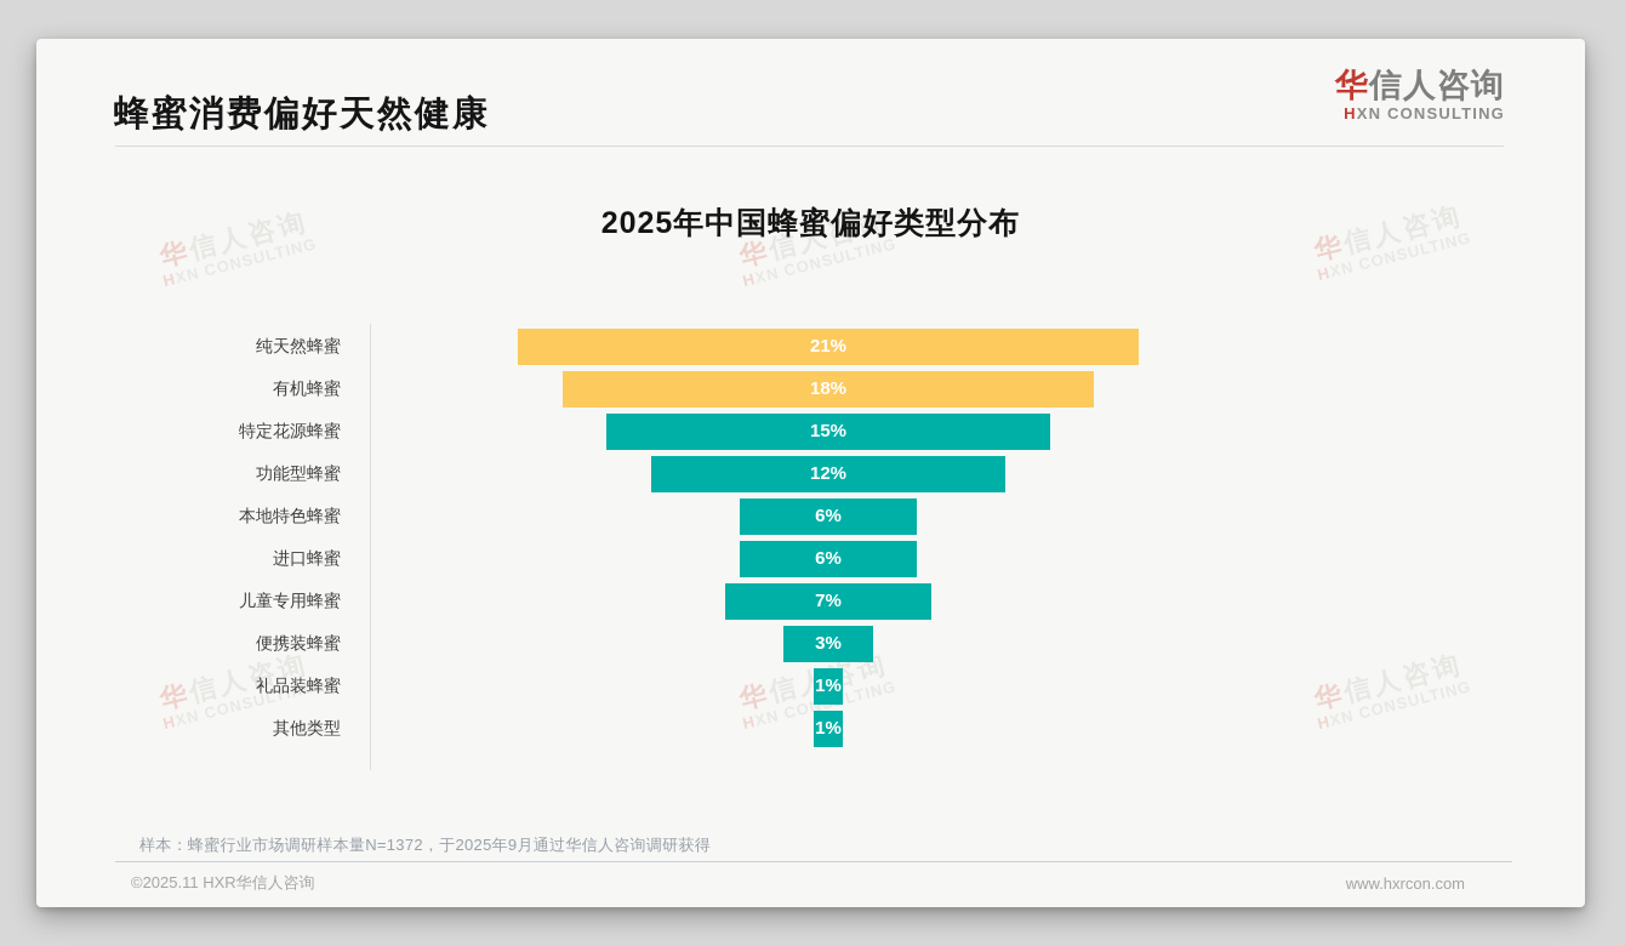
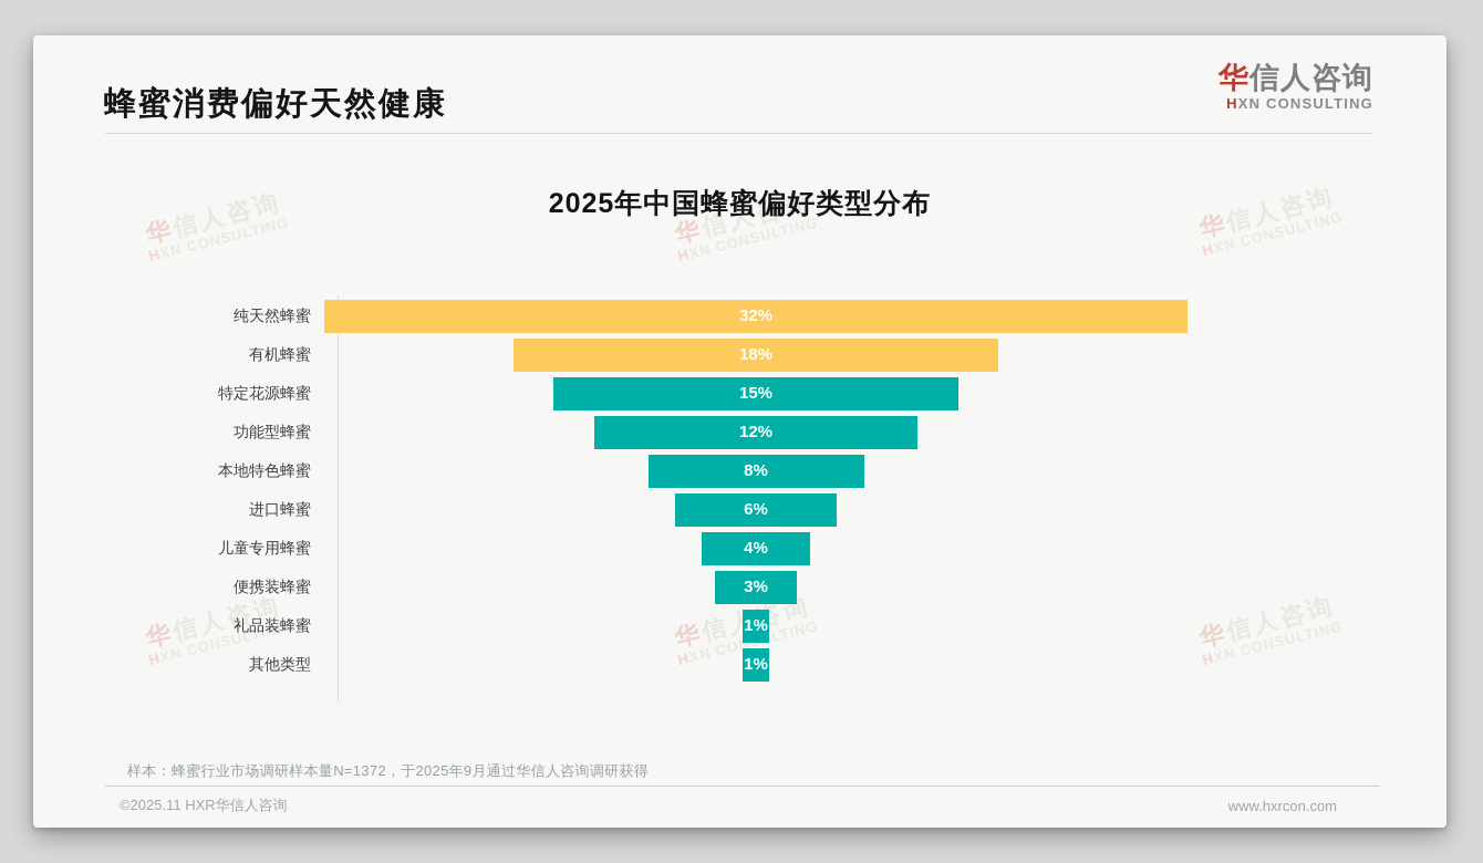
纯天然蜂蜜: 21% -> 32%
本地特色蜂蜜: 6% -> 8%
儿童专用蜂蜜: 7% -> 4%
